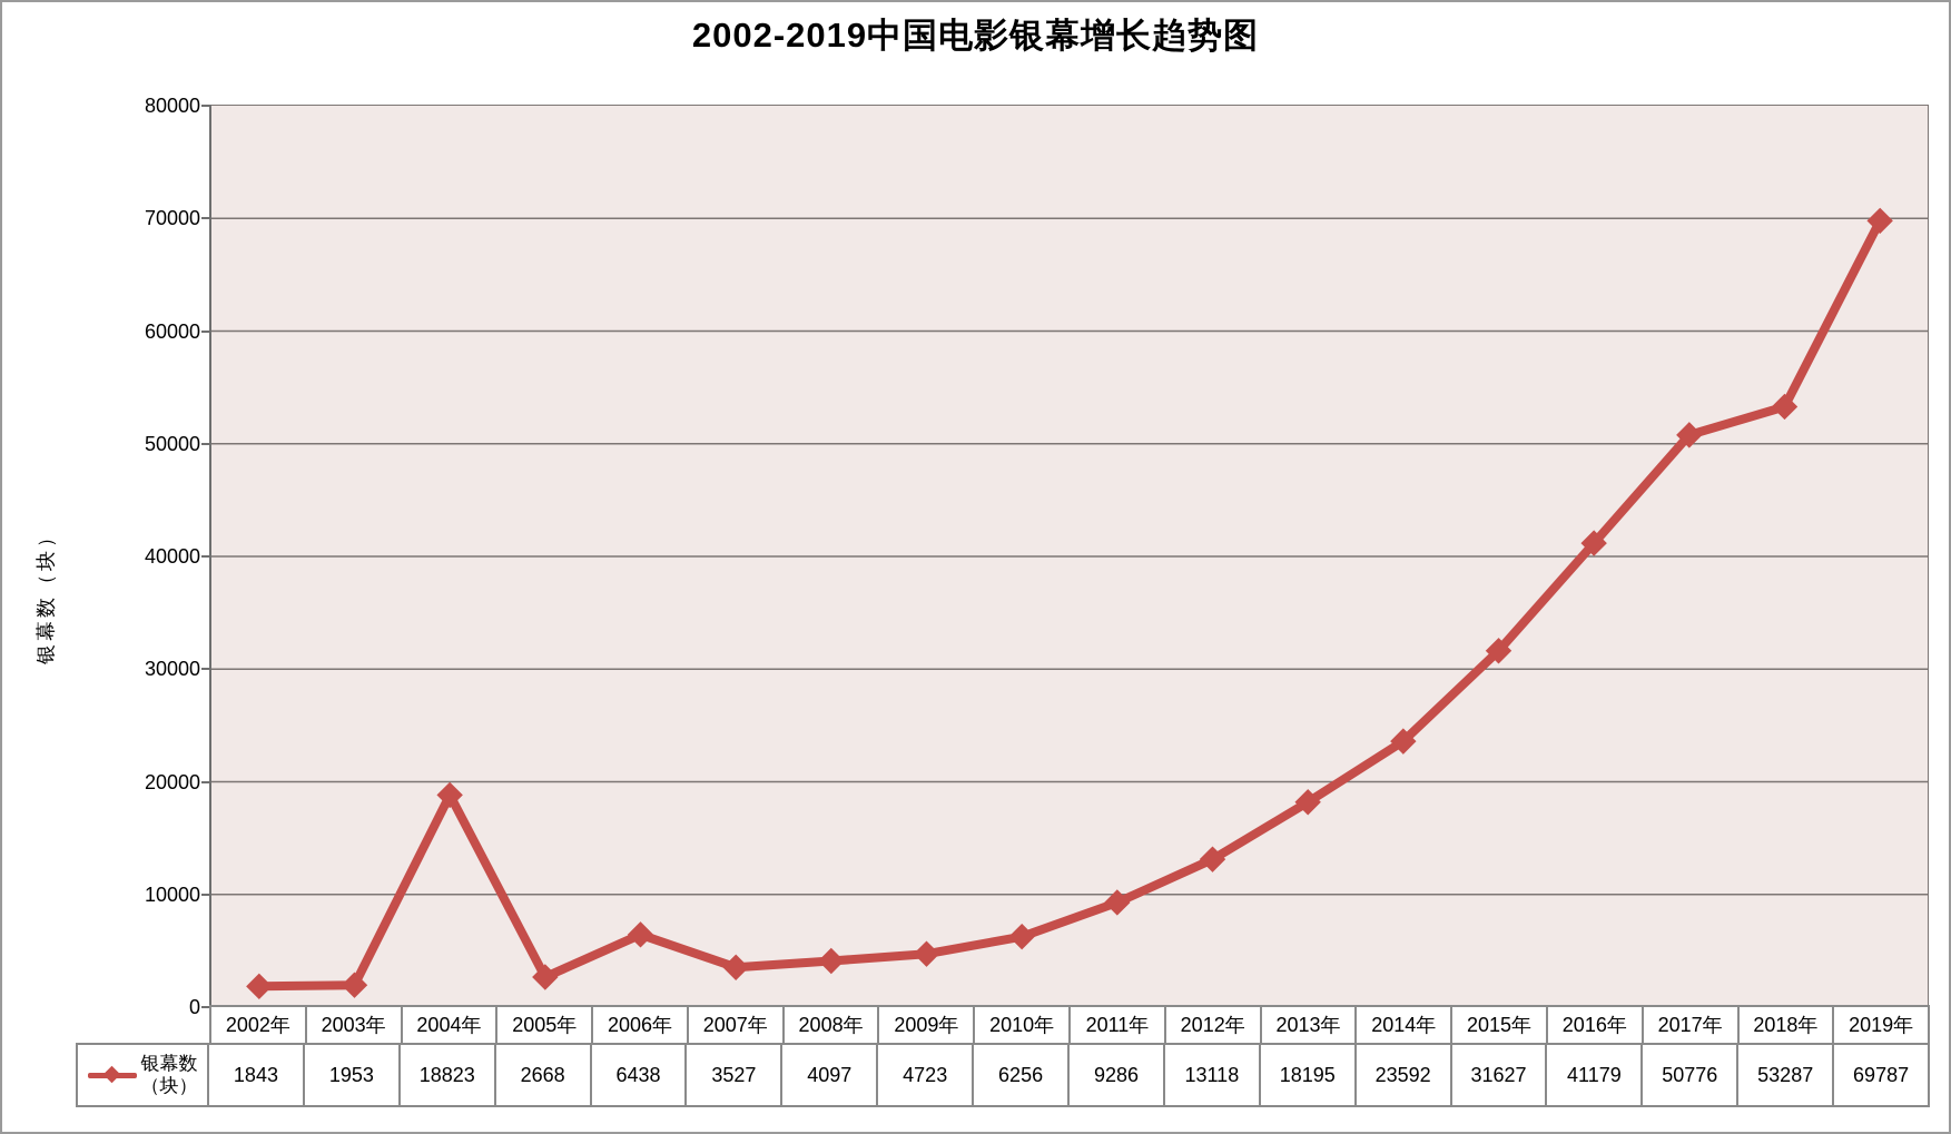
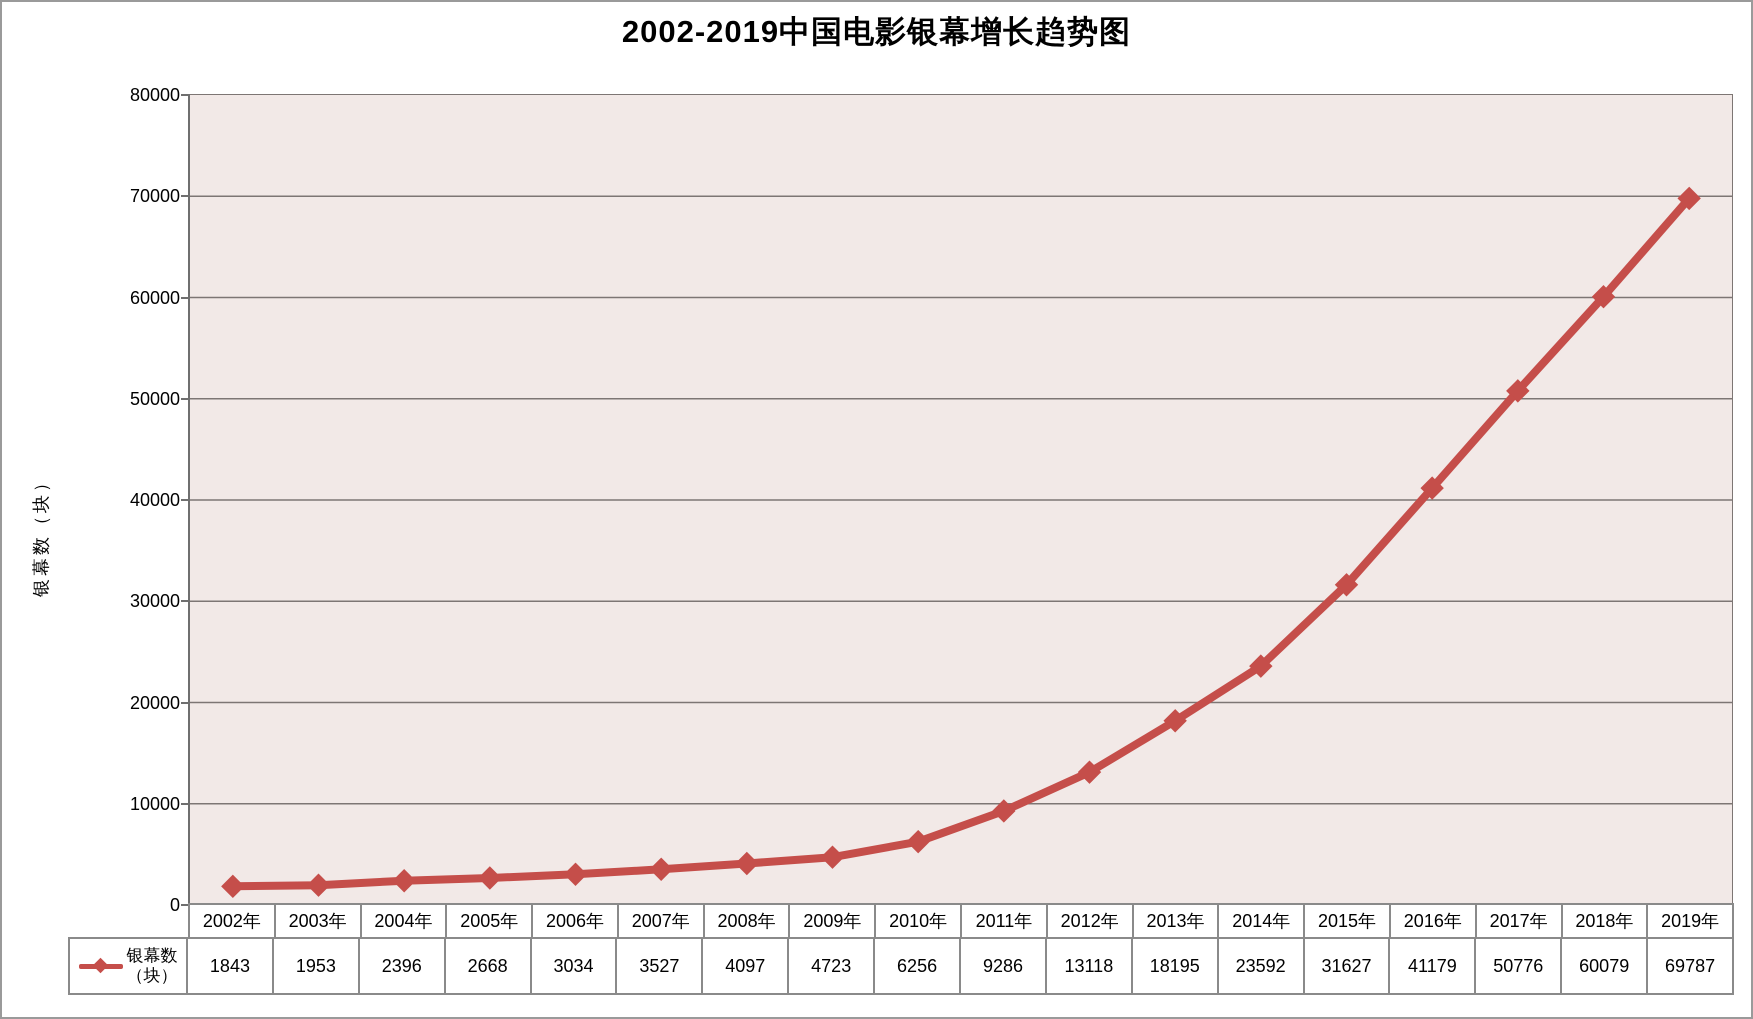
2004年: 18823 -> 2396
2006年: 6438 -> 3034
2018年: 53287 -> 60079
